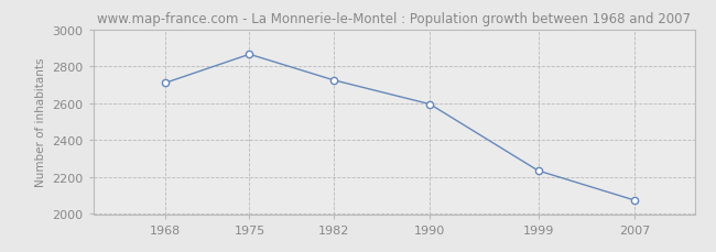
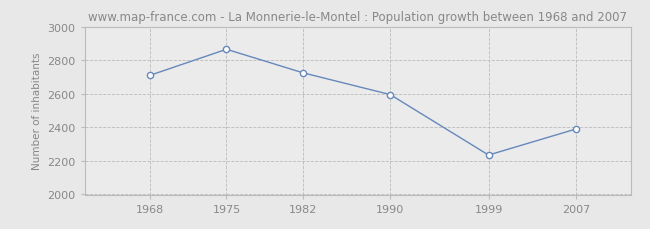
2007: 2080 -> 2390
